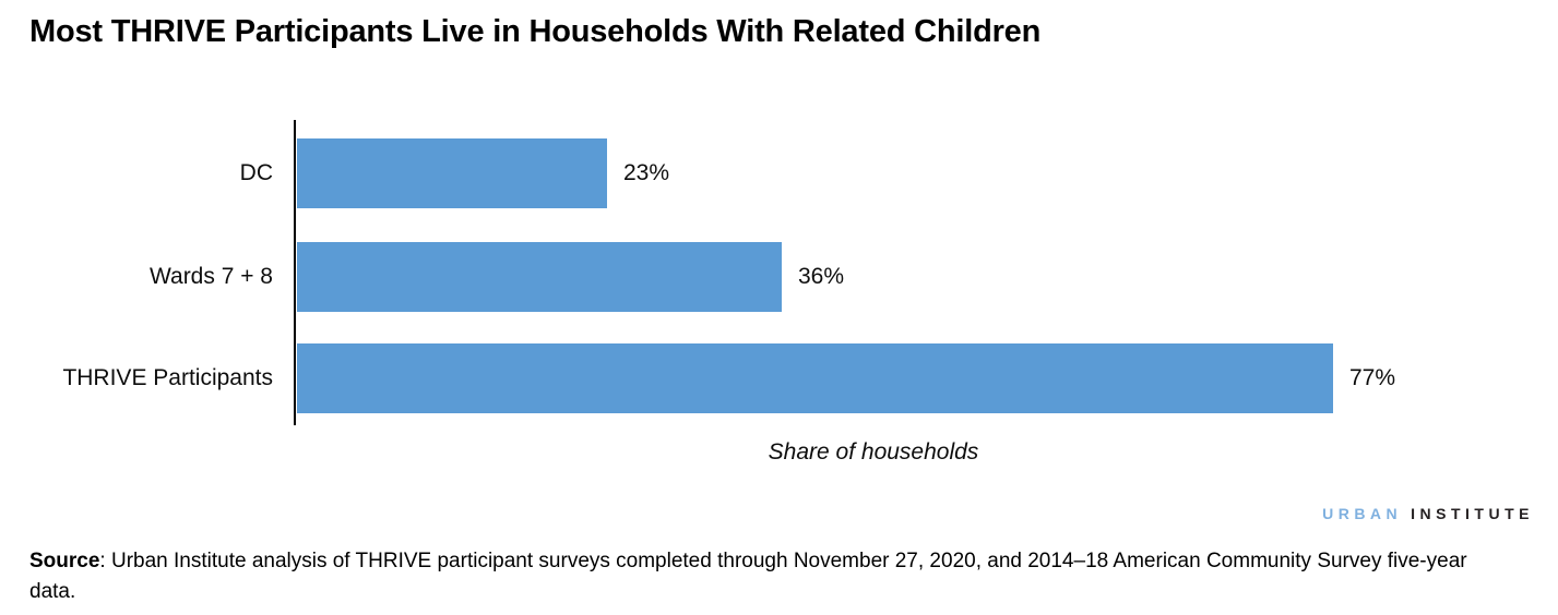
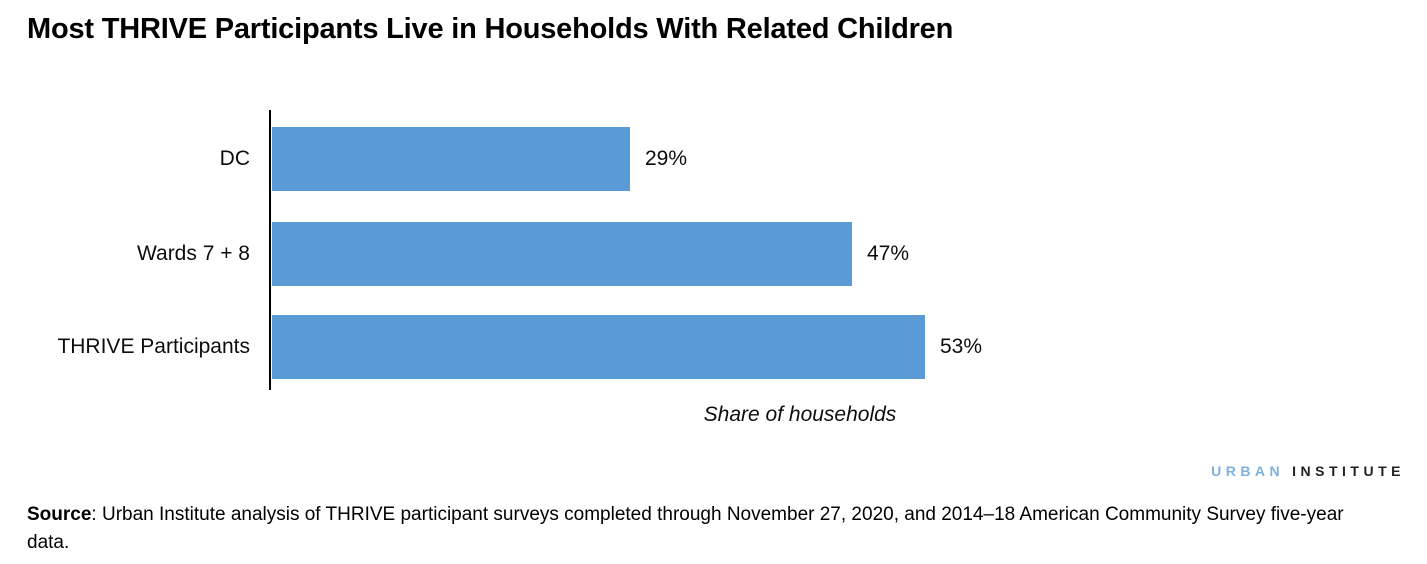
DC: 23% -> 29%
Wards 7 + 8: 36% -> 47%
THRIVE Participants: 77% -> 53%
